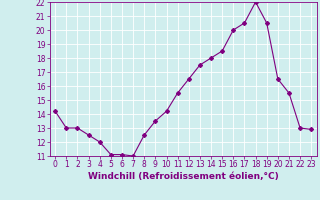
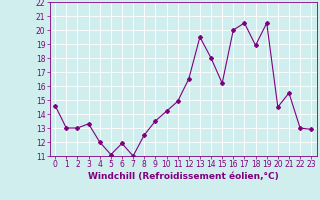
0: 14.2 -> 14.6
3: 12.5 -> 13.3
6: 11.1 -> 11.9
11: 15.5 -> 14.9
13: 17.5 -> 19.5
15: 18.5 -> 16.2
18: 22.0 -> 18.9
20: 16.5 -> 14.5
